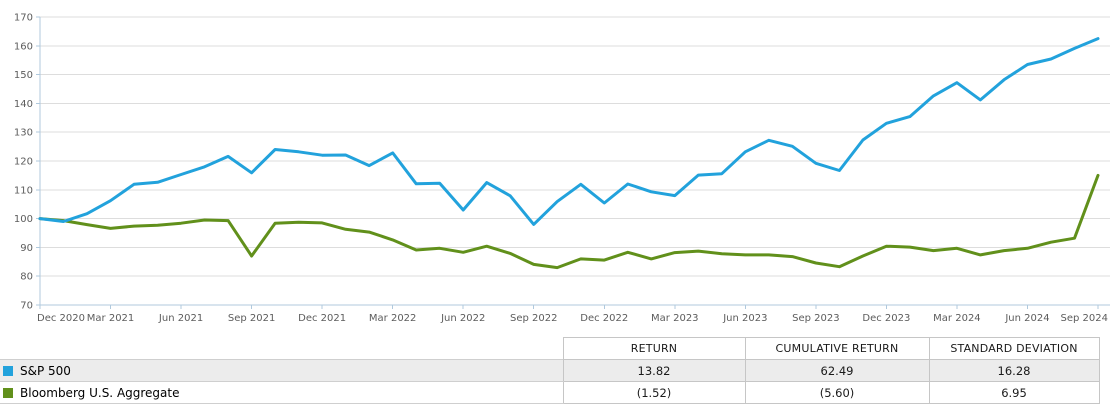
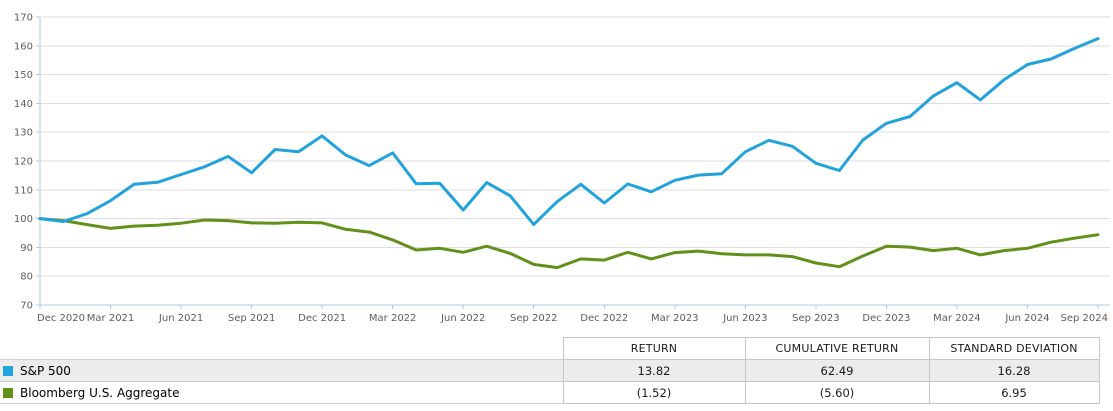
Bloomberg U.S. Aggregate/Sep 2021: 87 -> 98
S&P 500/Dec 2021: 122 -> 129
S&P 500/Mar 2023: 108 -> 113
Bloomberg U.S. Aggregate/Sep 2024: 115 -> 94
